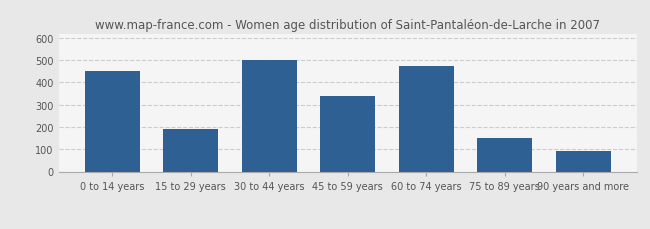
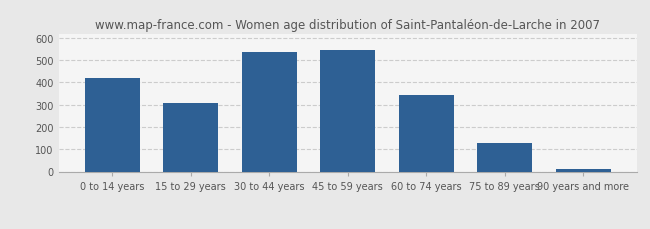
0 to 14 years: 450 -> 420
15 to 29 years: 190 -> 310
30 to 44 years: 500 -> 535
45 to 59 years: 340 -> 548
60 to 74 years: 475 -> 342
75 to 89 years: 150 -> 127
90 years and more: 90 -> 10
